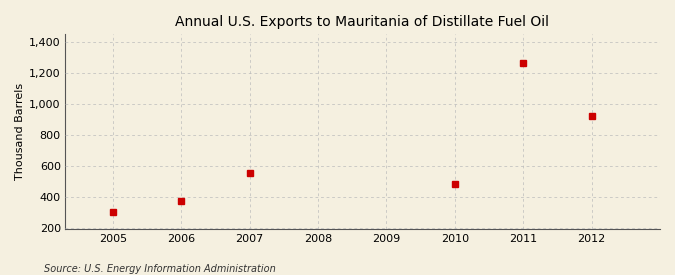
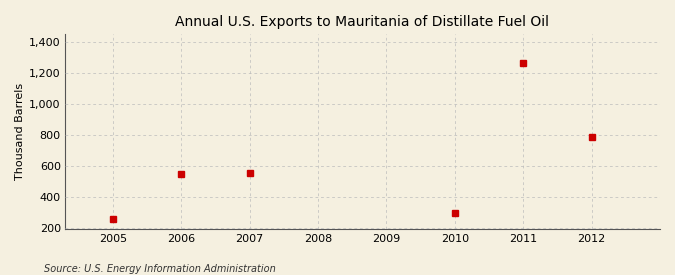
2005: 300 -> 260
2006: 370 -> 550
2010: 480 -> 300
2012: 920 -> 780
